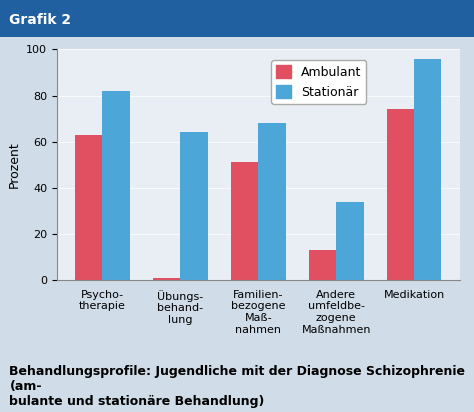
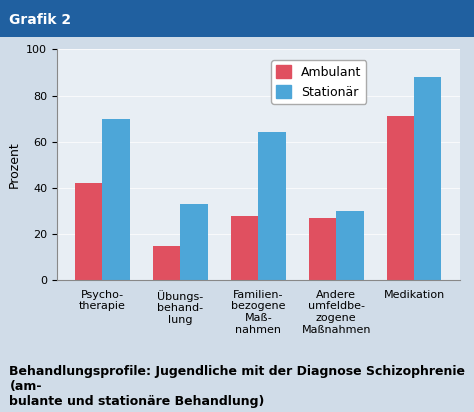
Ambulant/Psycho- therapie: 63 -> 42
Stationär/Psycho- therapie: 82 -> 70
Ambulant/Übungs- behand- lung: 1 -> 15
Stationär/Übungs- behand- lung: 64 -> 33
Ambulant/Familien- bezogene Maß- nahmen: 51 -> 28
Stationär/Familien- bezogene Maß- nahmen: 68 -> 64
Ambulant/Andere umfeldbe- zogene Maßnahmen: 13 -> 27
Stationär/Andere umfeldbe- zogene Maßnahmen: 34 -> 30
Ambulant/Medikation: 74 -> 71
Stationär/Medikation: 96 -> 88
